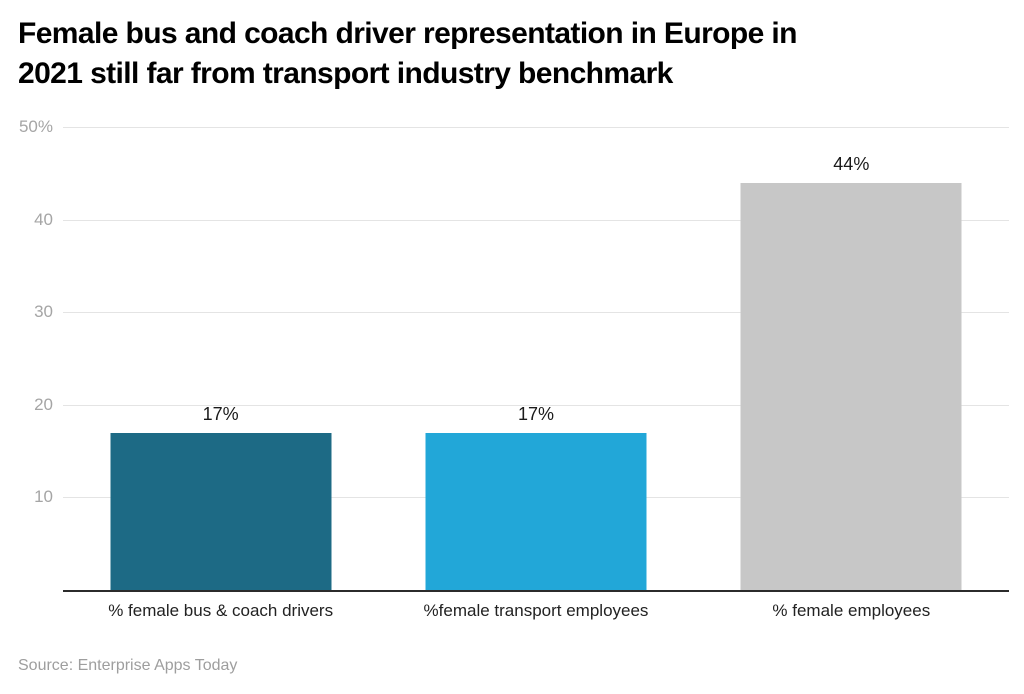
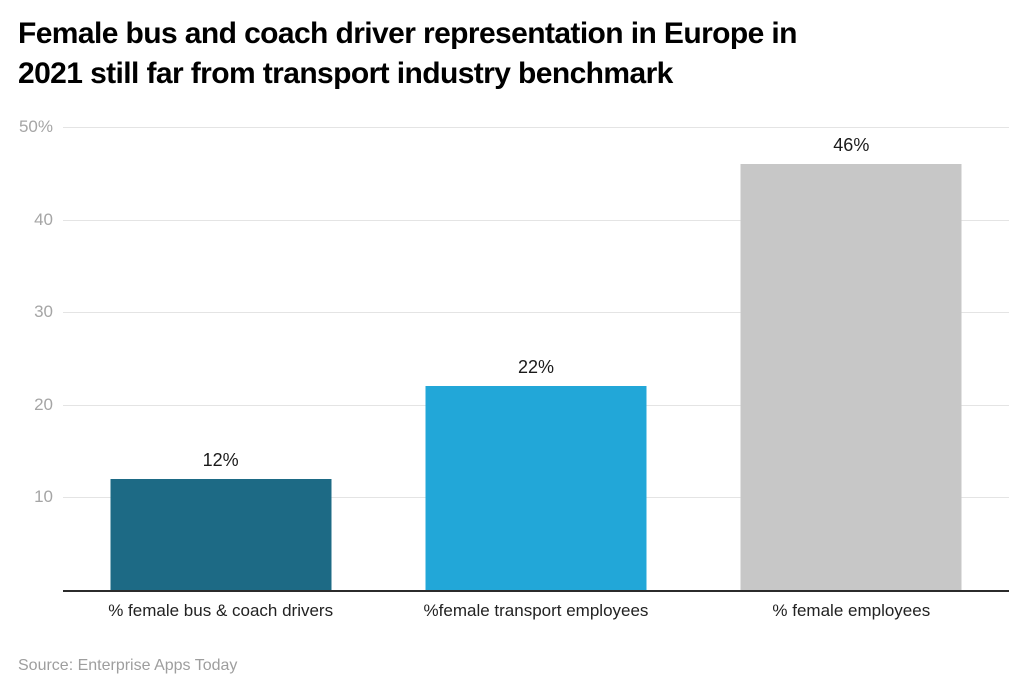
% female bus & coach drivers: 17% -> 12%
%female transport employees: 17% -> 22%
% female employees: 44% -> 46%
